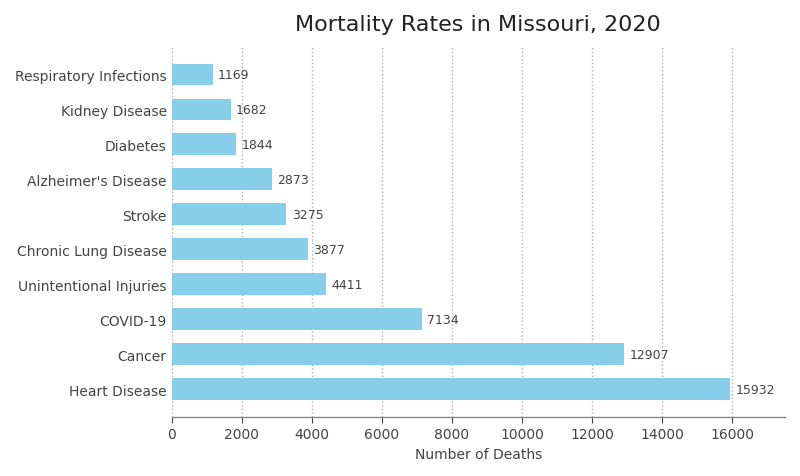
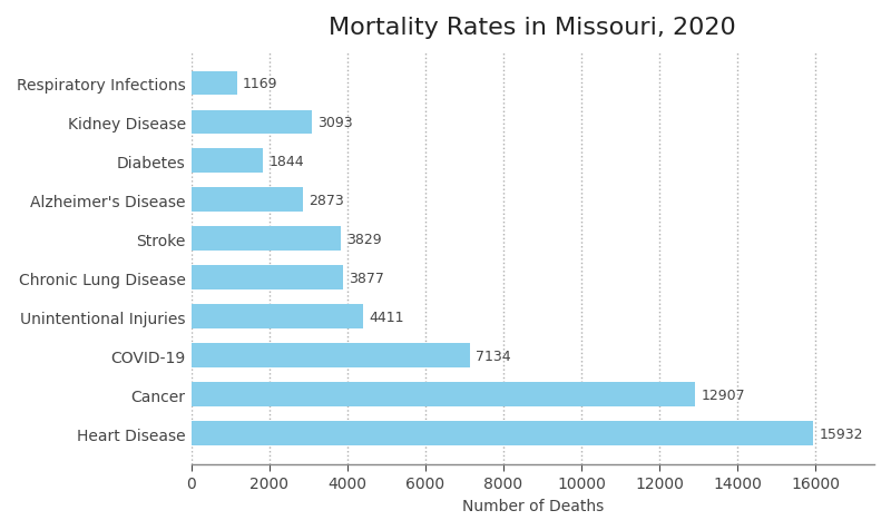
Kidney Disease: 1682 -> 3093
Stroke: 3275 -> 3829
